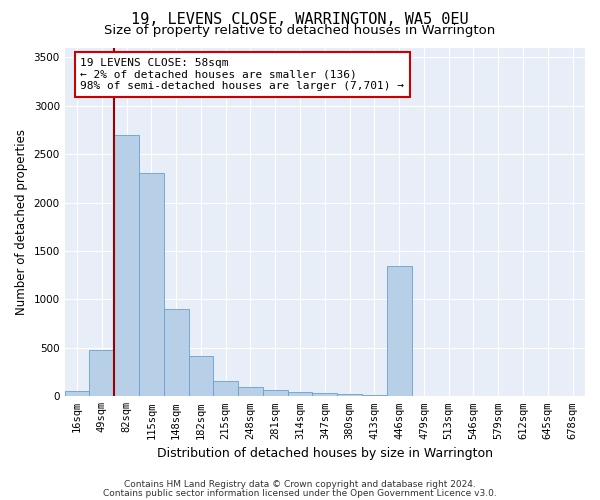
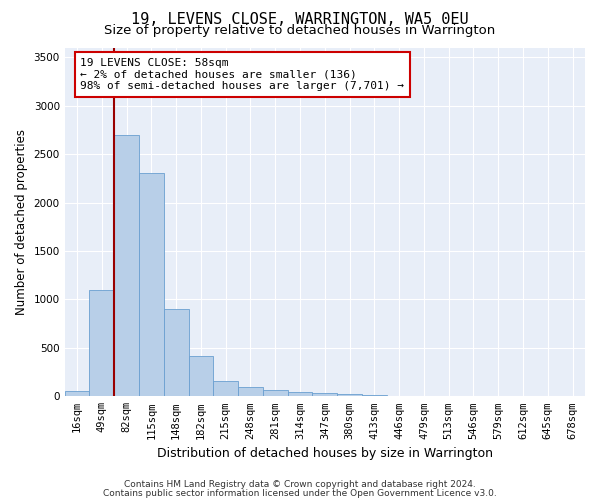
49sqm: 480 -> 1100
446sqm: 1340 -> 0
